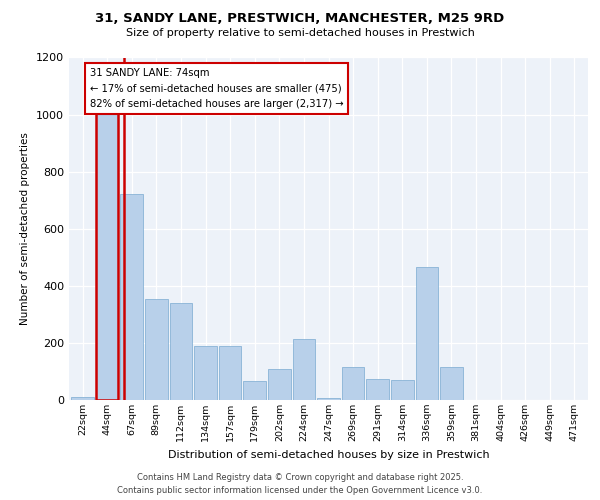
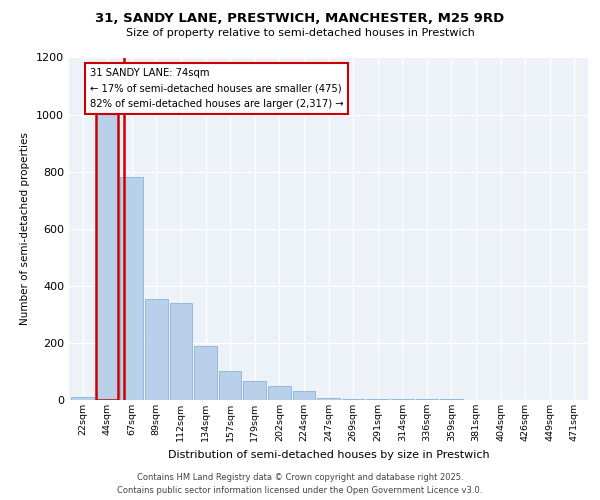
67sqm: 720 -> 780
157sqm: 190 -> 100
202sqm: 110 -> 50
224sqm: 215 -> 30
269sqm: 115 -> 5
291sqm: 75 -> 3
314sqm: 70 -> 3
336sqm: 465 -> 2
359sqm: 115 -> 2
